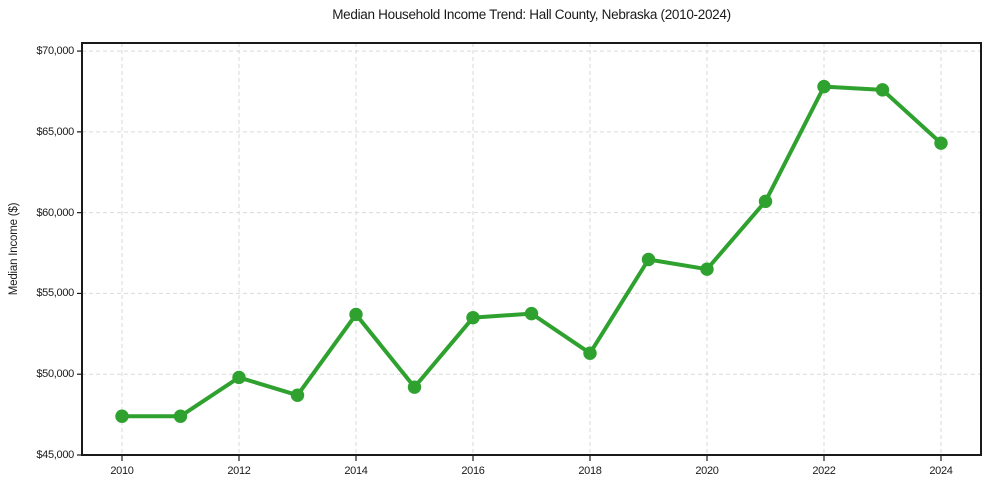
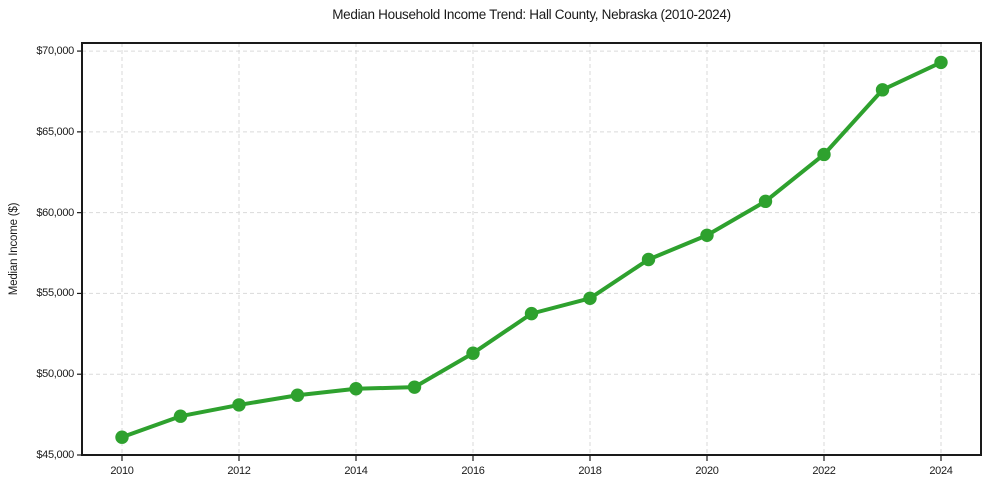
2010: $47400 -> $46100
2012: $49800 -> $48100
2014: $53700 -> $49100
2016: $53500 -> $51300
2018: $51300 -> $54700
2020: $56500 -> $58600
2022: $67800 -> $63600
2024: $64300 -> $69300
